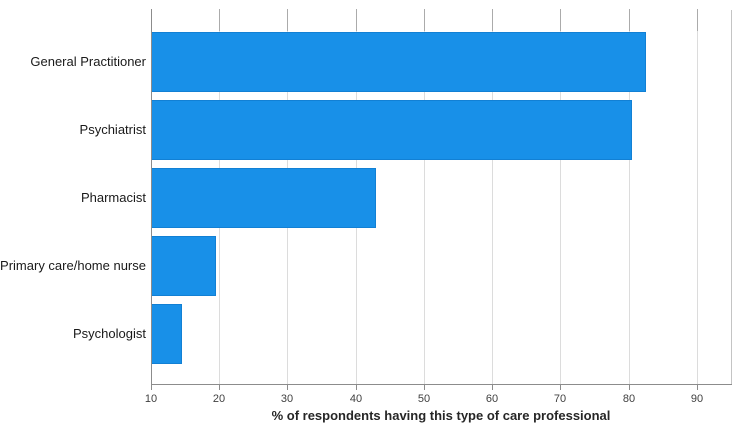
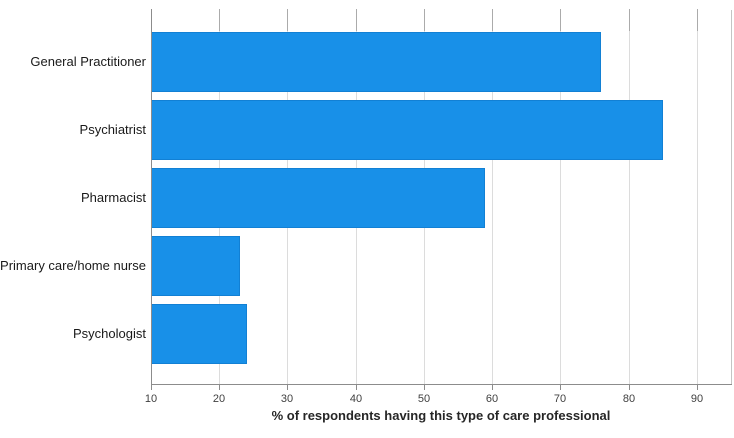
General Practitioner: 82 -> 76
Psychiatrist: 80 -> 85
Pharmacist: 43 -> 59
Primary care/home nurse: 20 -> 23
Psychologist: 14 -> 24
